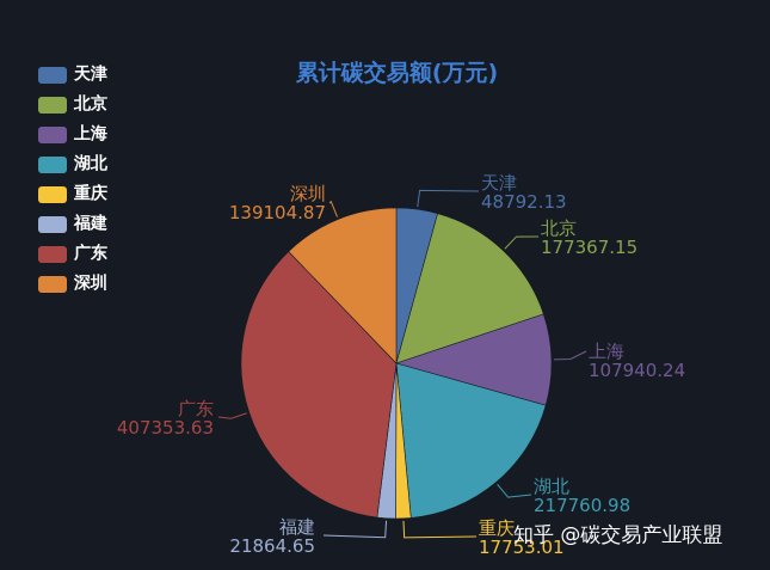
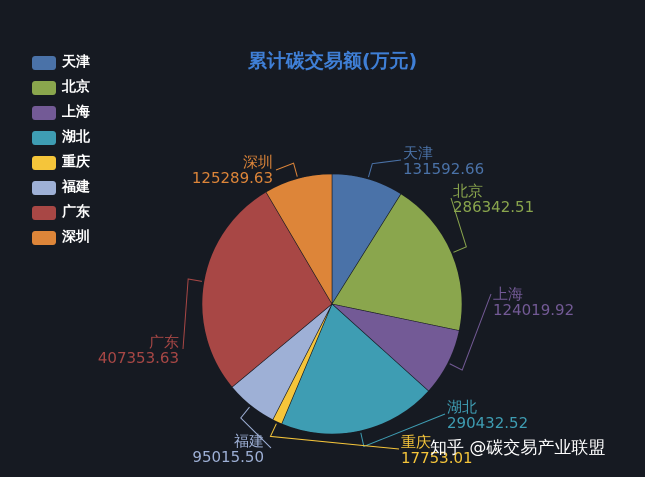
天津: 48792.13 -> 131592.66
北京: 177367.15 -> 286342.51
上海: 107940.24 -> 124019.92
湖北: 217760.98 -> 290432.52
福建: 21864.65 -> 95015.50
深圳: 139104.87 -> 125289.63
